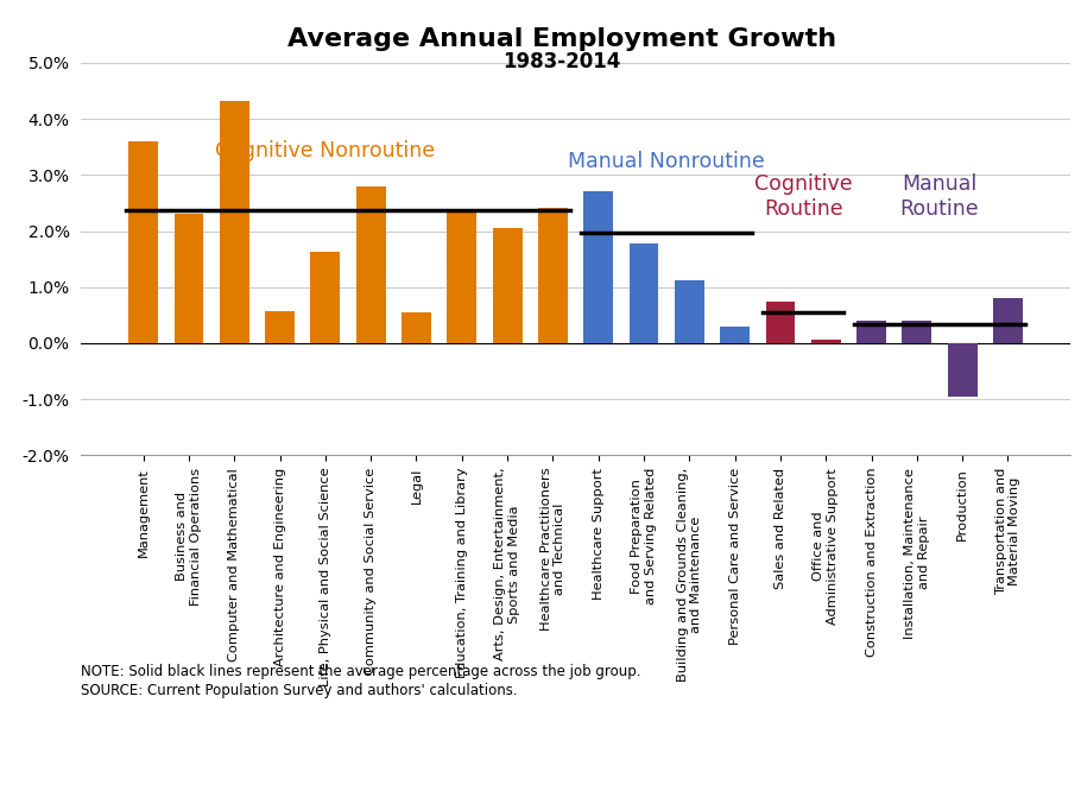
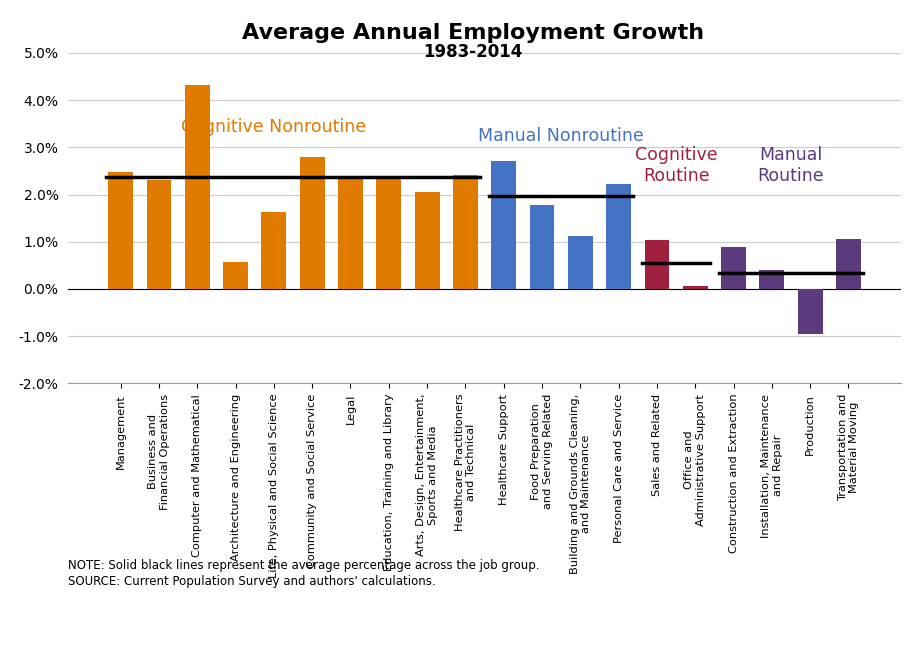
Management: 3.60% -> 2.47%
Legal: 0.55% -> 2.33%
Personal Care and Service: 0.30% -> 2.22%
Sales and Related: 0.75% -> 1.03%
Construction and Extraction: 0.40% -> 0.88%
Transportation and Material Moving: 0.80% -> 1.05%
